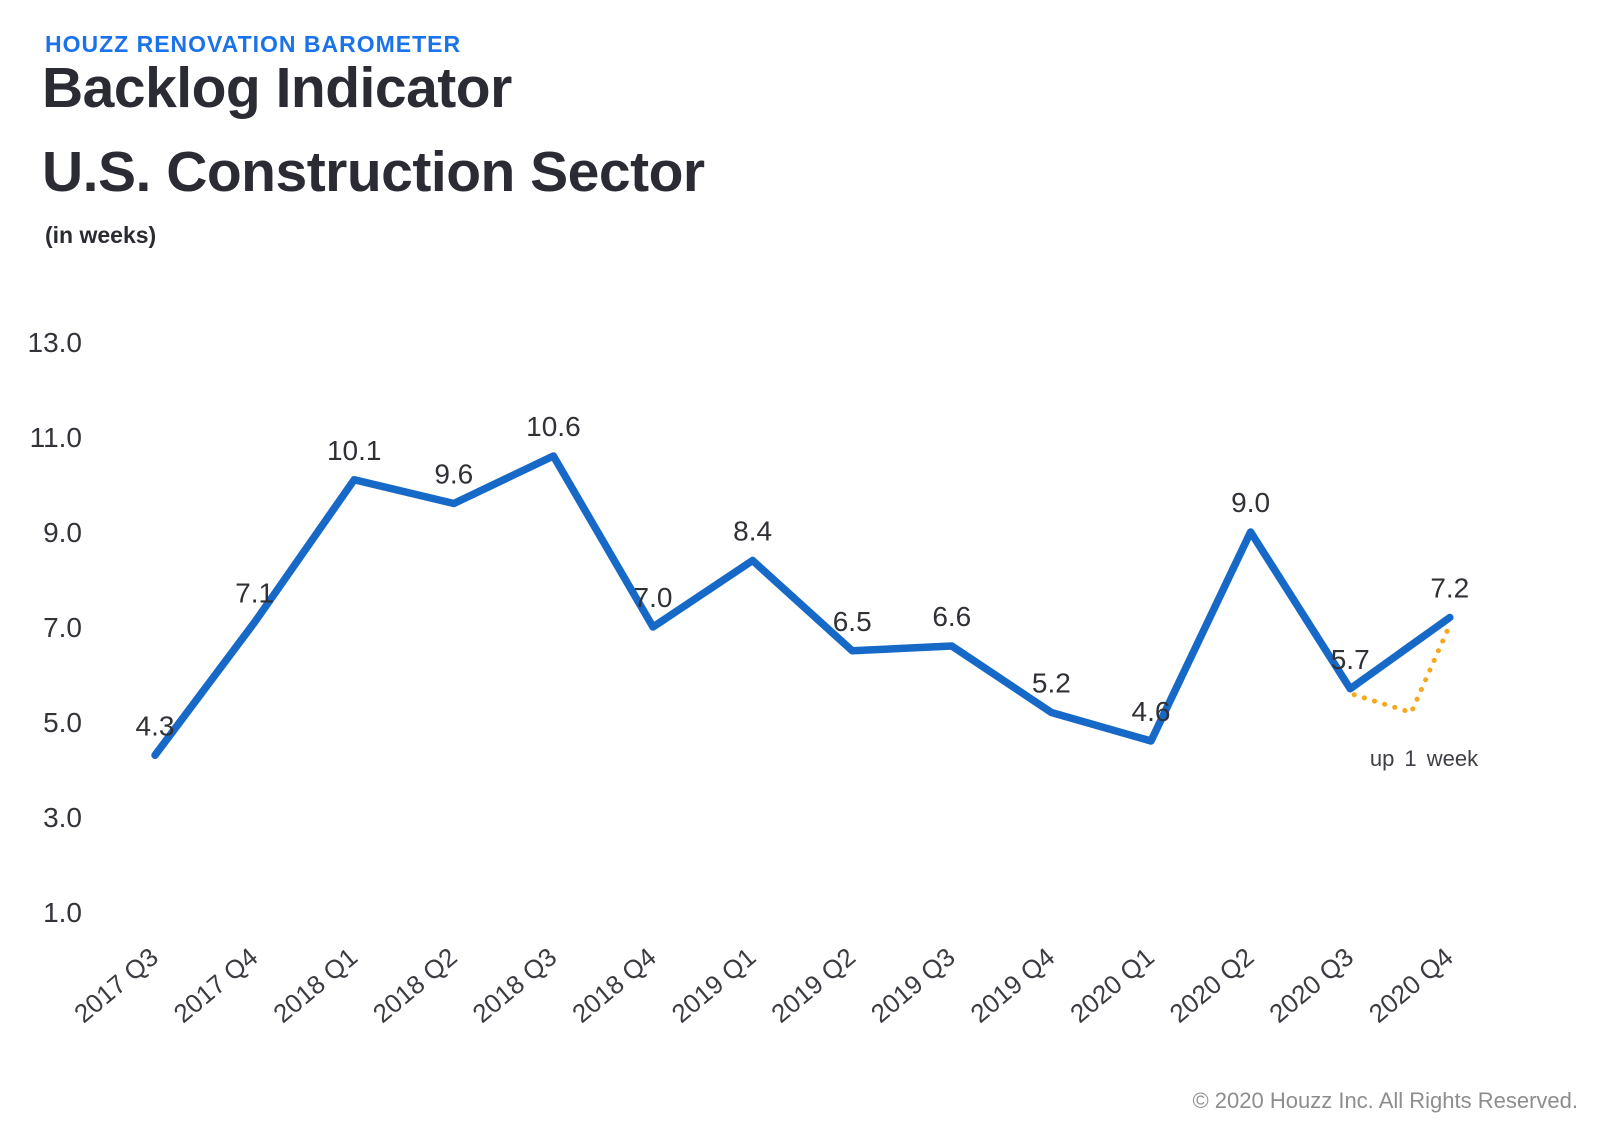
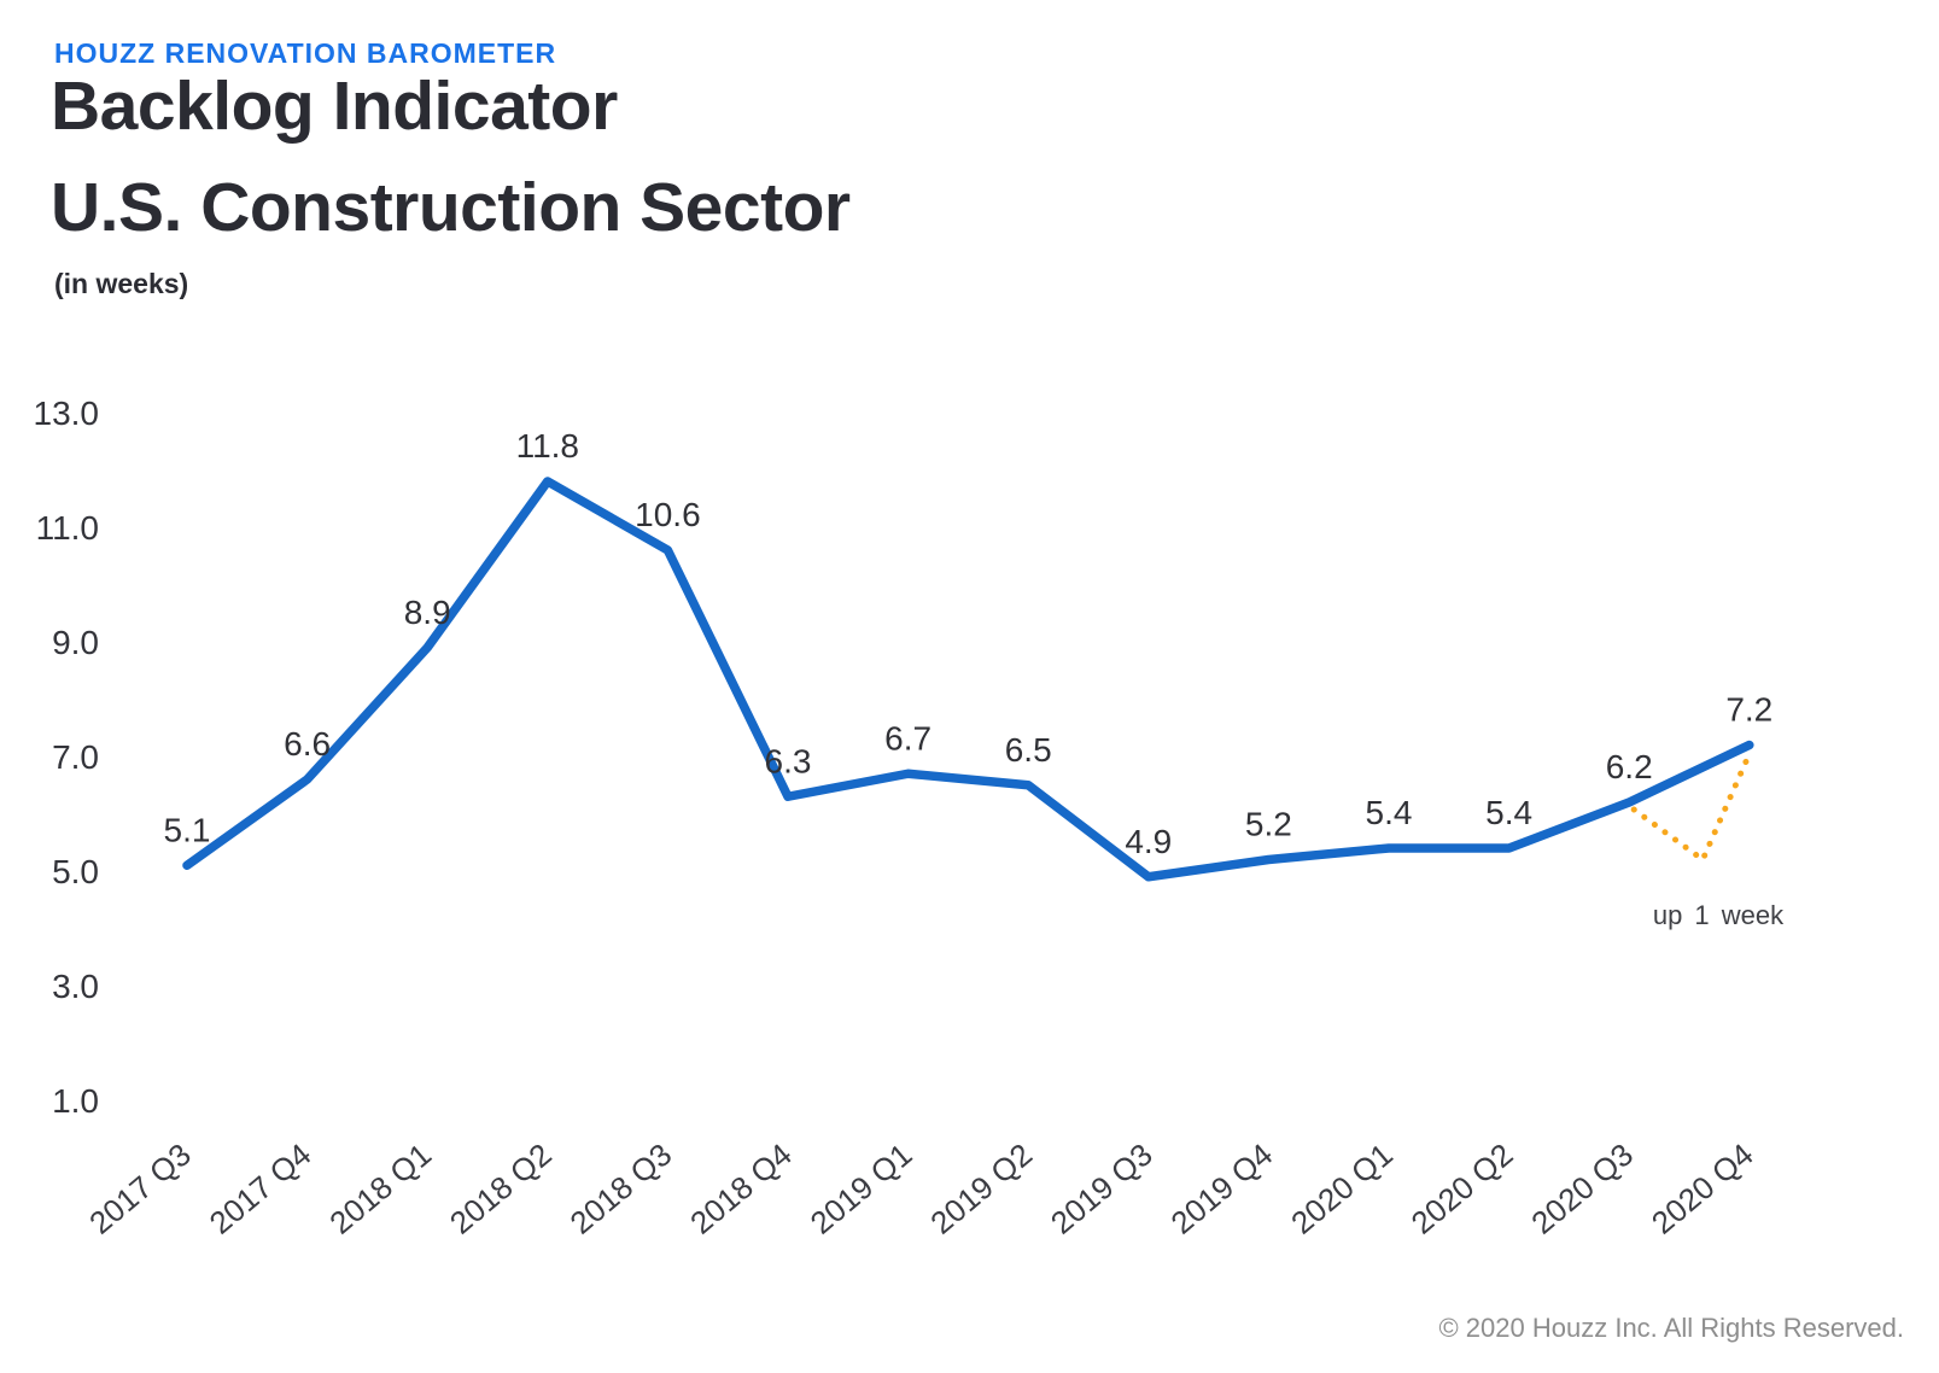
2017 Q3: 4.3 -> 5.1
2017 Q4: 7.1 -> 6.6
2018 Q1: 10.1 -> 8.9
2018 Q2: 9.6 -> 11.8
2018 Q4: 7.0 -> 6.3
2019 Q1: 8.4 -> 6.7
2019 Q3: 6.6 -> 4.9
2020 Q1: 4.6 -> 5.4
2020 Q2: 9.0 -> 5.4
2020 Q3: 5.7 -> 6.2
